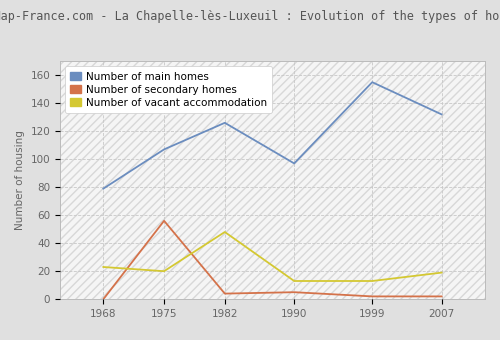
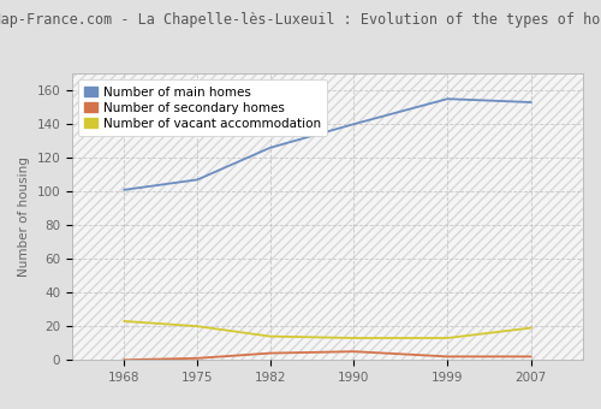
Number of main homes/1968: 79 -> 101
Number of secondary homes/1975: 56 -> 1
Number of vacant accommodation/1982: 48 -> 14
Number of main homes/1990: 97 -> 140
Number of main homes/2007: 132 -> 153
